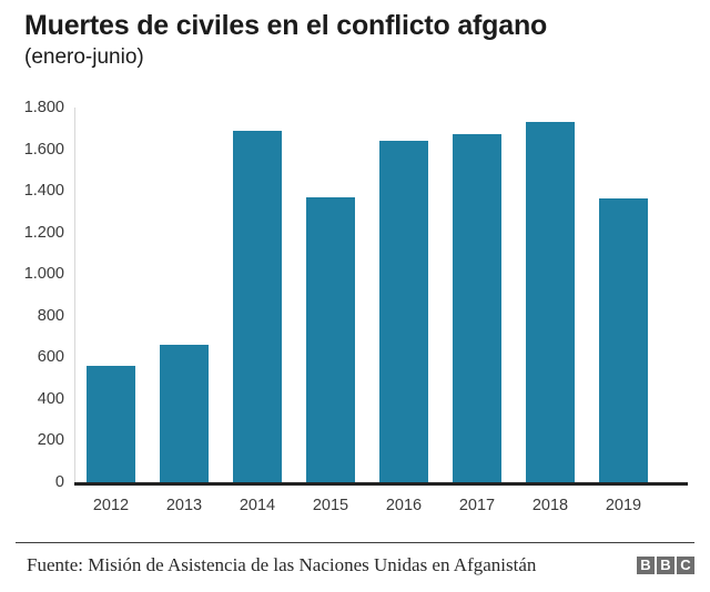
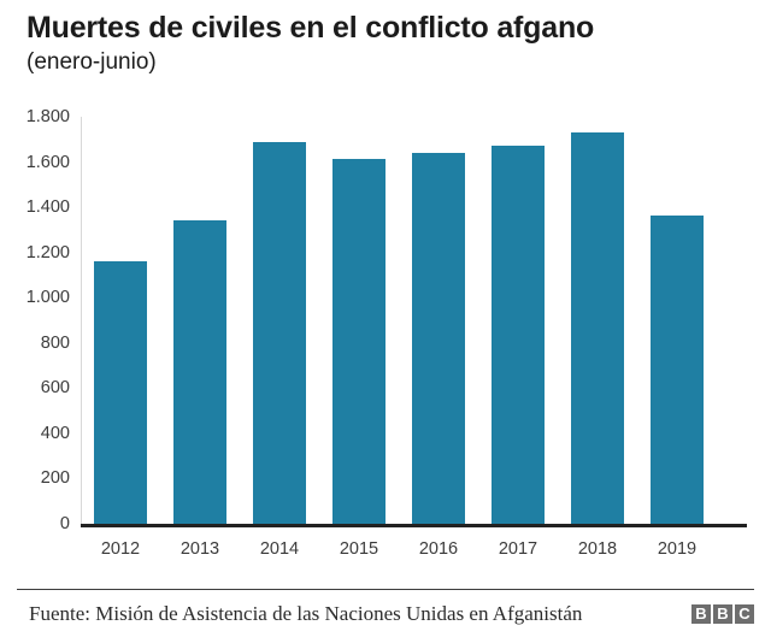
2012: 560 -> 1160
2013: 660 -> 1340
2015: 1370 -> 1620
